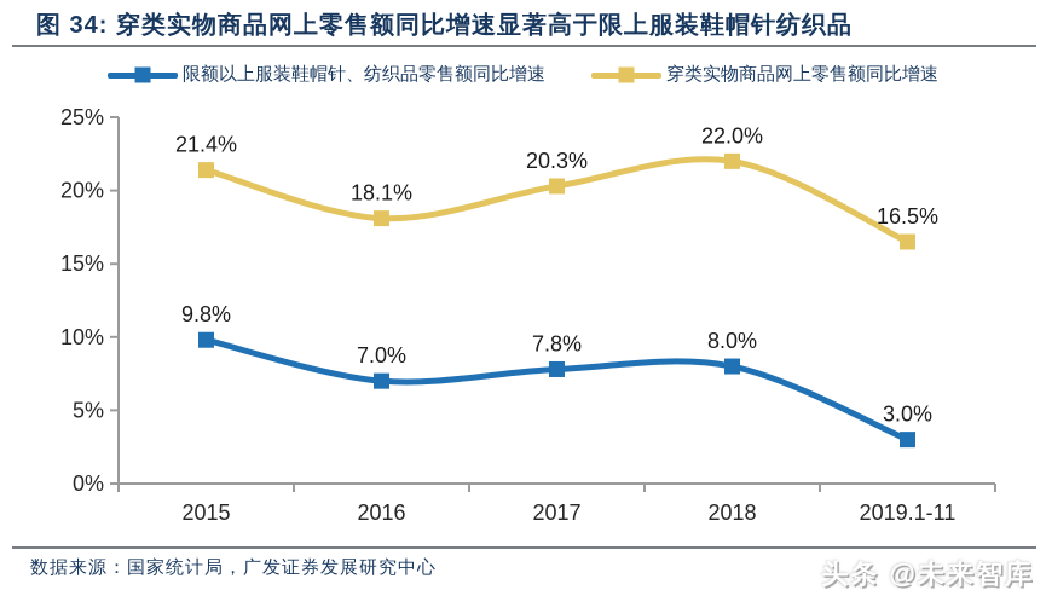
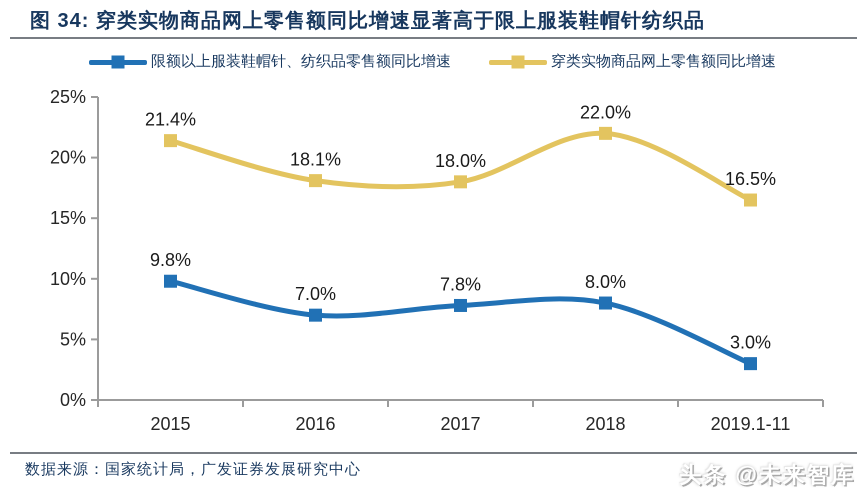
穿类实物商品网上零售额同比增速/2017: 20.3% -> 18.0%
